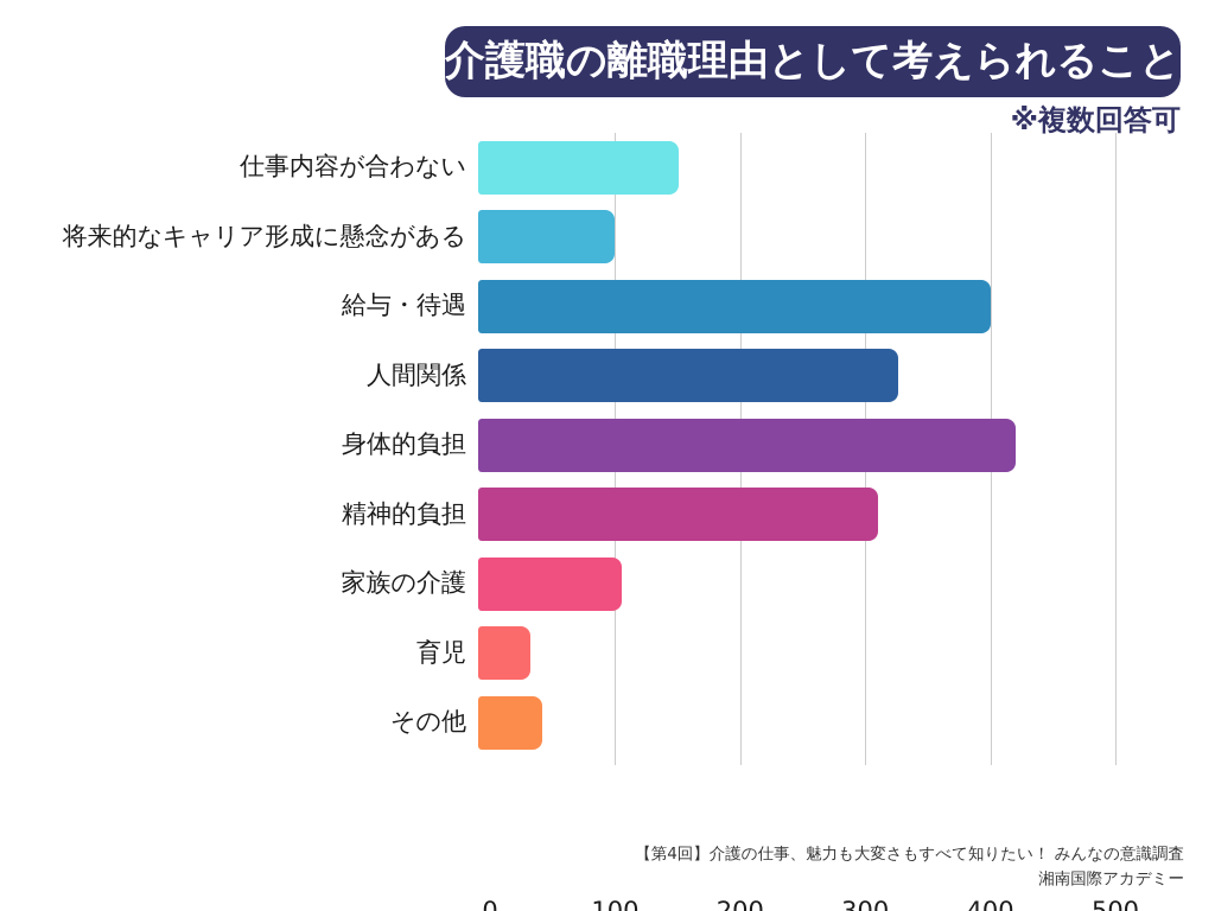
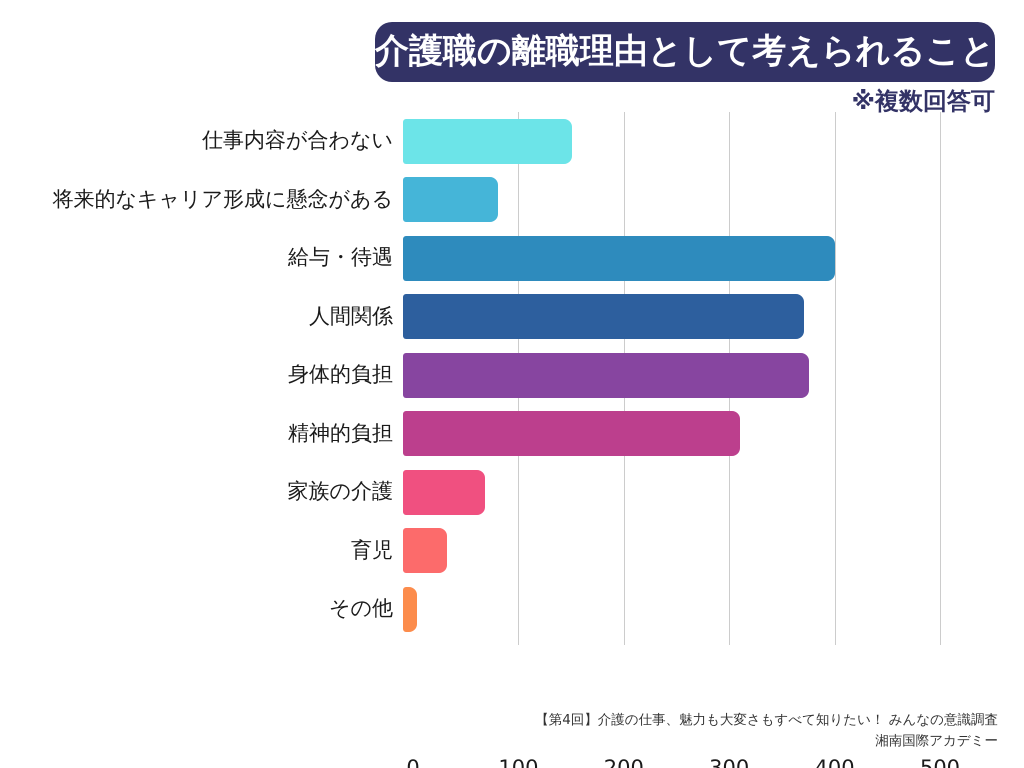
将来的なキャリア形成に懸念がある: 109 -> 90
人間関係: 336 -> 380
身体的負担: 430 -> 385
家族の介護: 115 -> 78
その他: 51 -> 13
